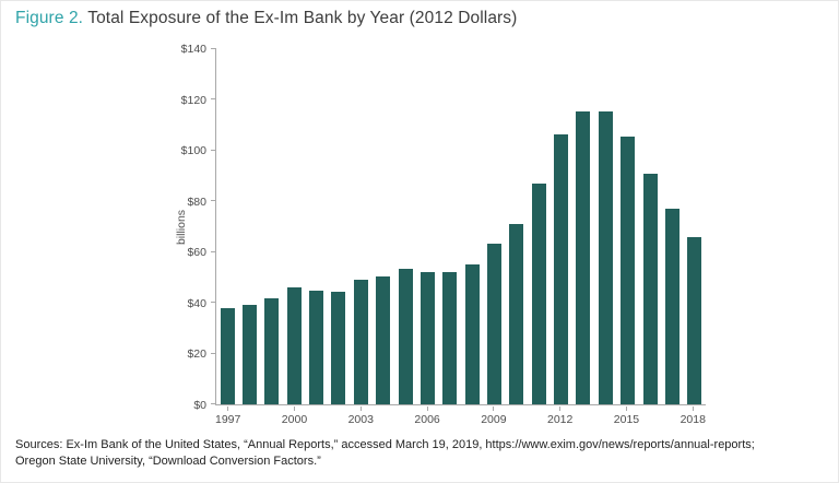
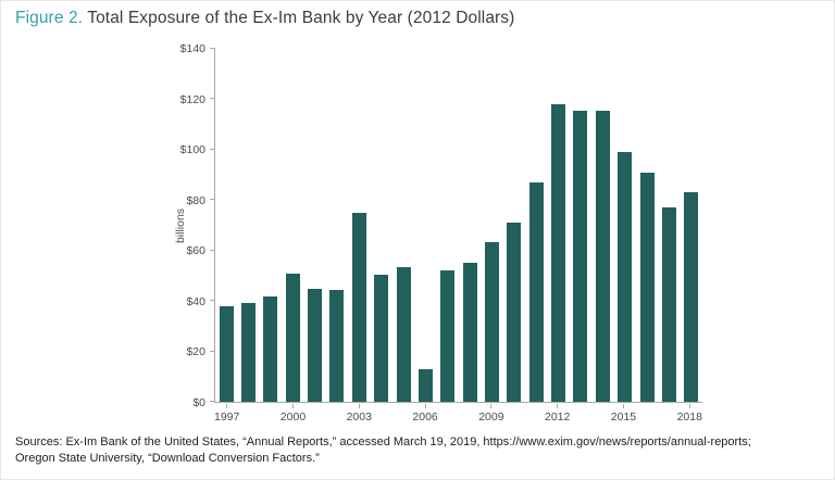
2000: $46 -> $51
2003: $49 -> $75
2006: $52 -> $13
2012: $106 -> $118
2015: $106 -> $99
2018: $66 -> $83
